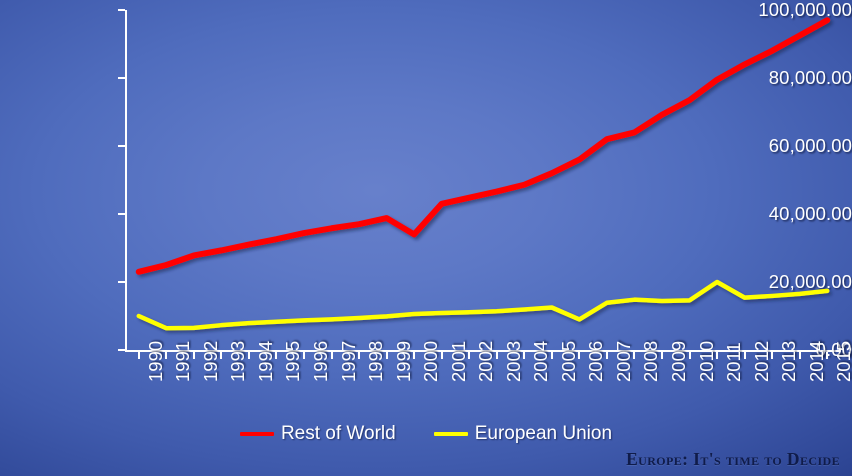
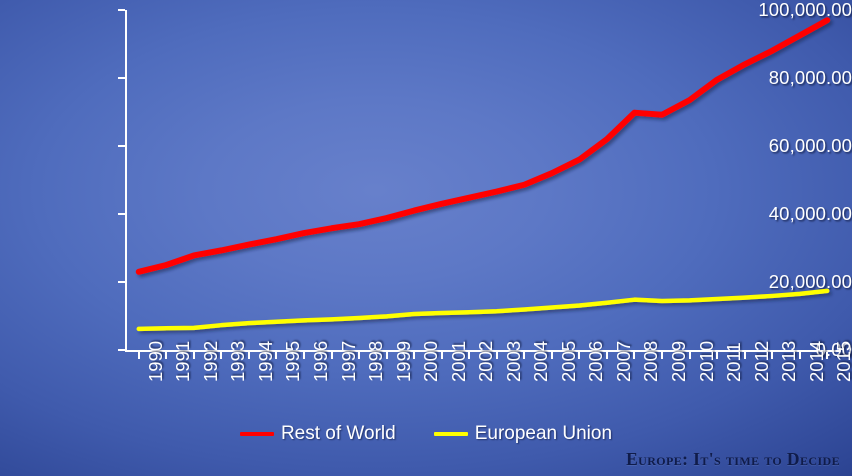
European Union/1990: 10000 -> 6000
Rest of World/2000: 34000 -> 41000
European Union/2006: 9000 -> 13000
Rest of World/2008: 64000 -> 70000
European Union/2011: 20000 -> 15000
